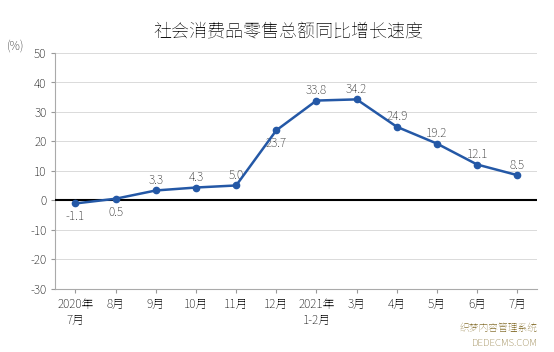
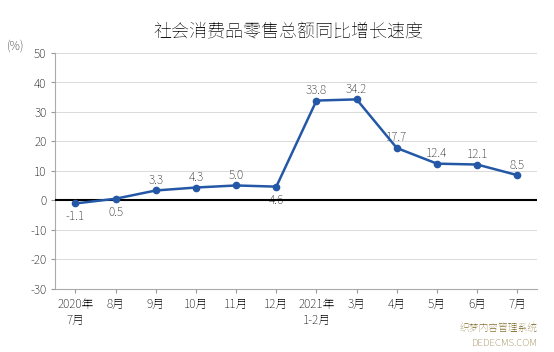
12月: 23.7 -> 4.6
4月: 24.9 -> 17.7
5月: 19.2 -> 12.4
